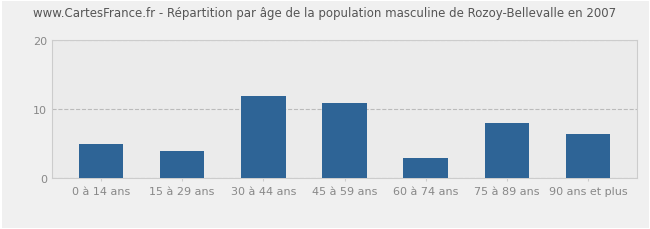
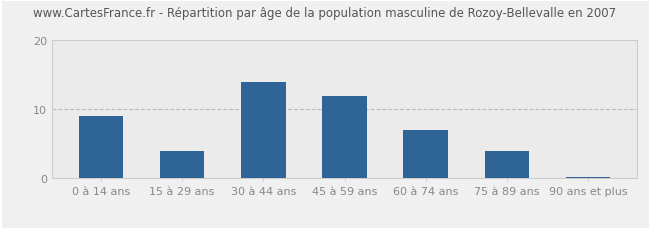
0 à 14 ans: 5.0 -> 9.0
30 à 44 ans: 12.0 -> 14.0
45 à 59 ans: 11.0 -> 12.0
60 à 74 ans: 3.0 -> 7.0
75 à 89 ans: 8.0 -> 4.0
90 ans et plus: 6.4 -> 0.2
